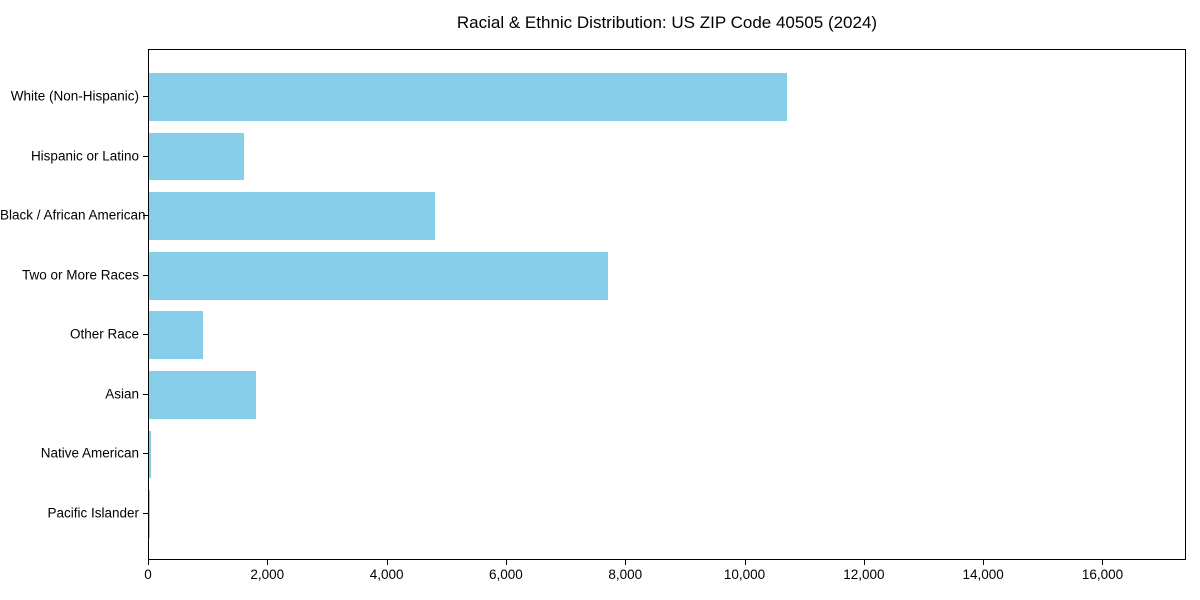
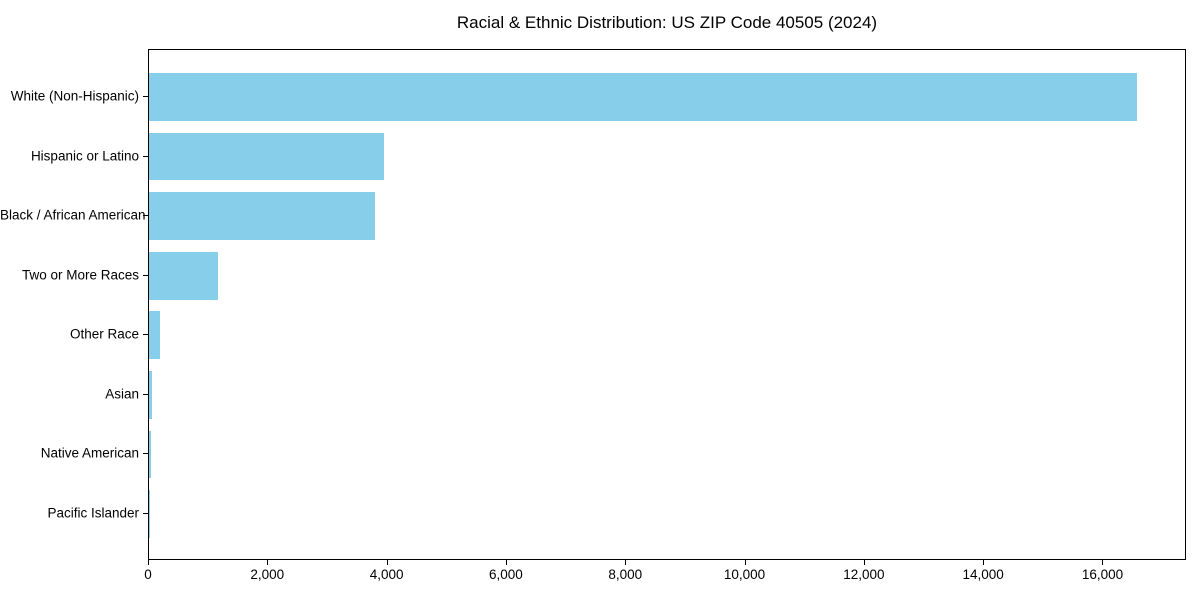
White (Non-Hispanic): 10700 -> 16600
Hispanic or Latino: 1600 -> 3900
Black / African American: 4800 -> 3800
Two or More Races: 7700 -> 1200
Other Race: 900 -> 200
Asian: 1800 -> 100
